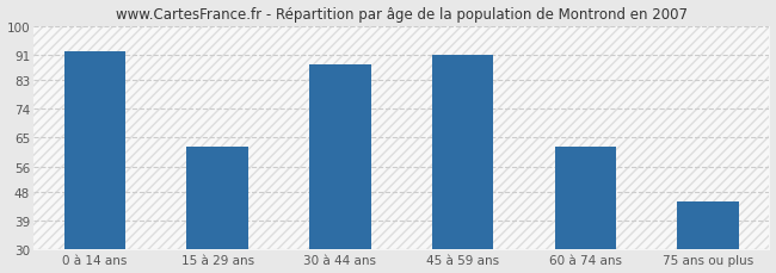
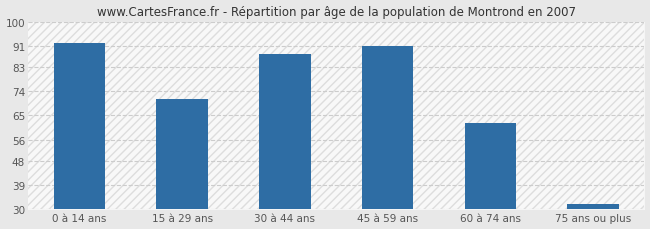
15 à 29 ans: 62 -> 71
75 ans ou plus: 45 -> 32
